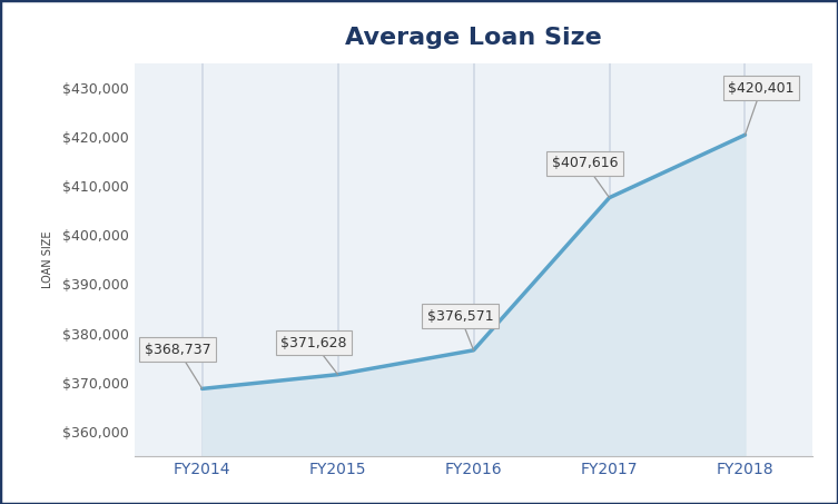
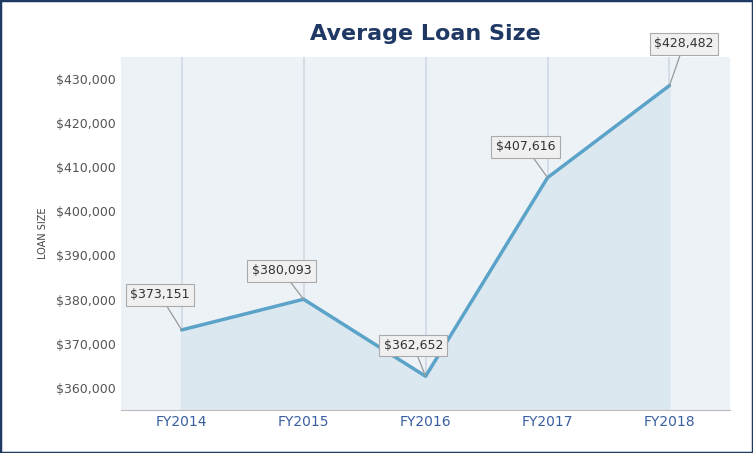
FY2014: $368,737 -> $373,151
FY2015: $371,628 -> $380,093
FY2016: $376,571 -> $362,652
FY2018: $420,401 -> $428,482
